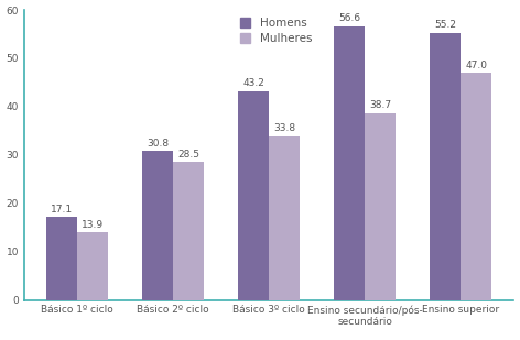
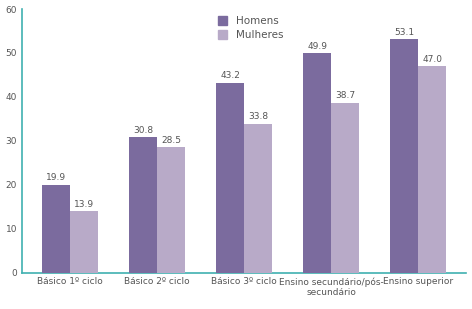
Homens/Básico 1º ciclo: 17.1 -> 19.9
Homens/Ensino secundário/pós- secundário: 56.6 -> 49.9
Homens/Ensino superior: 55.2 -> 53.1
